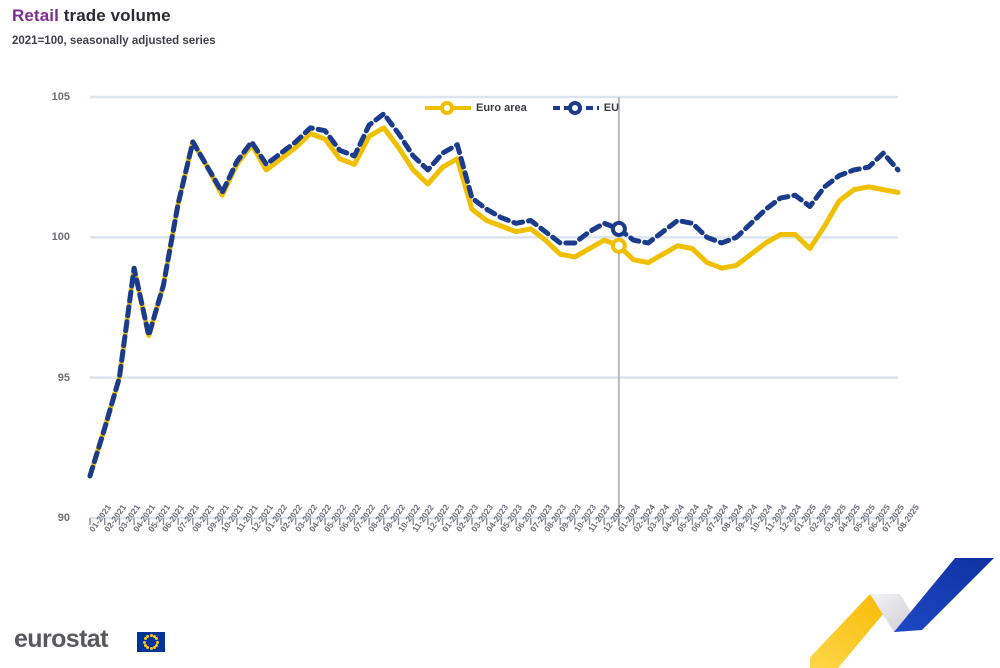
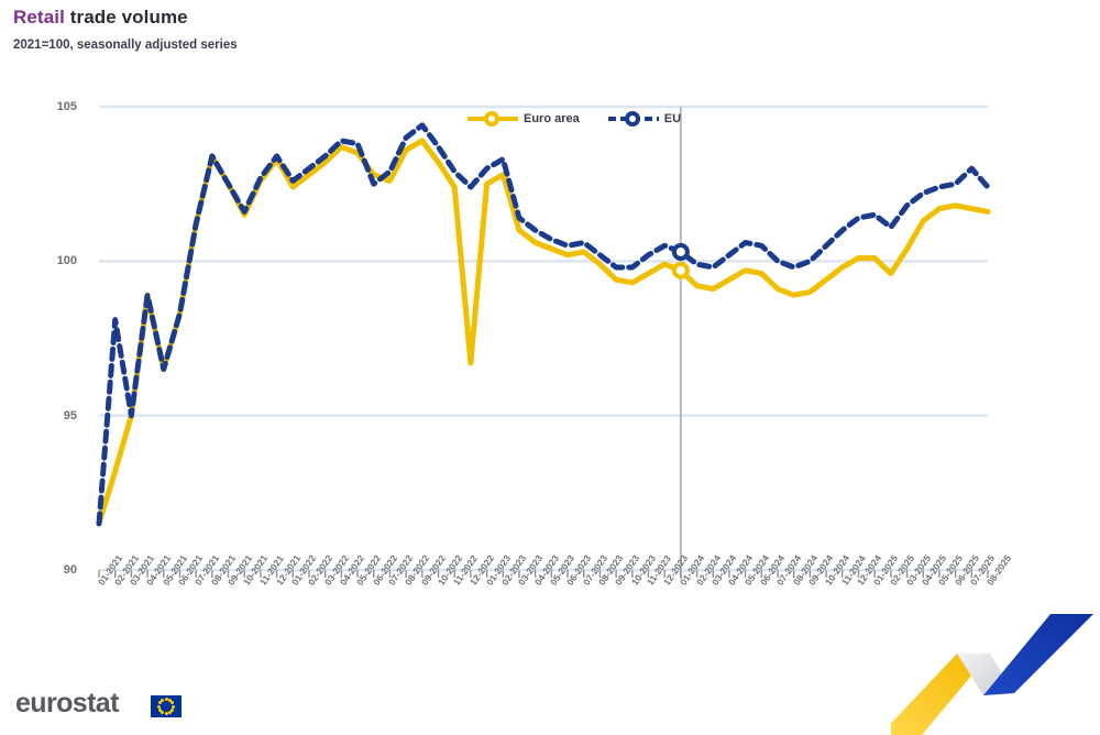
EU/02-2021: 93.2 -> 98.1
EU/06-2022: 103.1 -> 102.5
Euro area/12-2022: 101.9 -> 96.7
